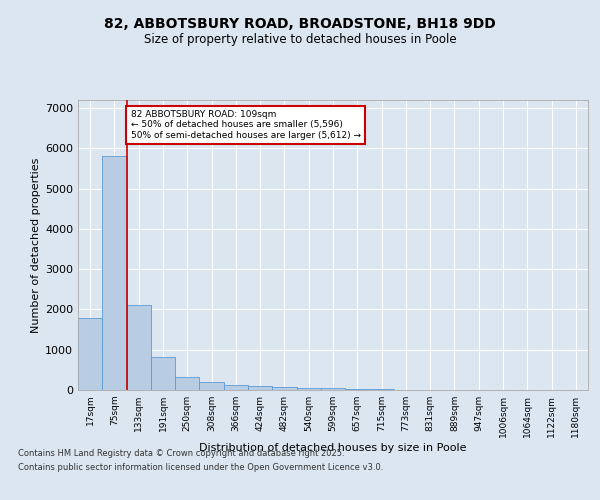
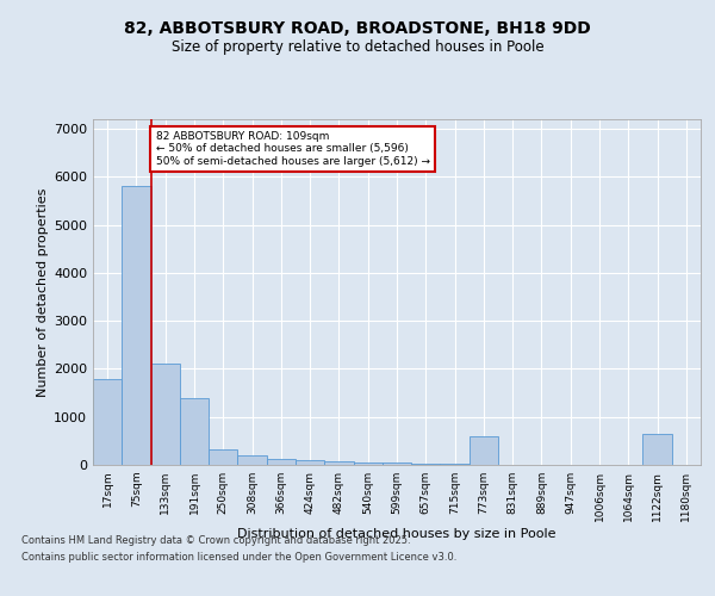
191sqm: 820 -> 1400
773sqm: 0 -> 600
1122sqm: 0 -> 650
